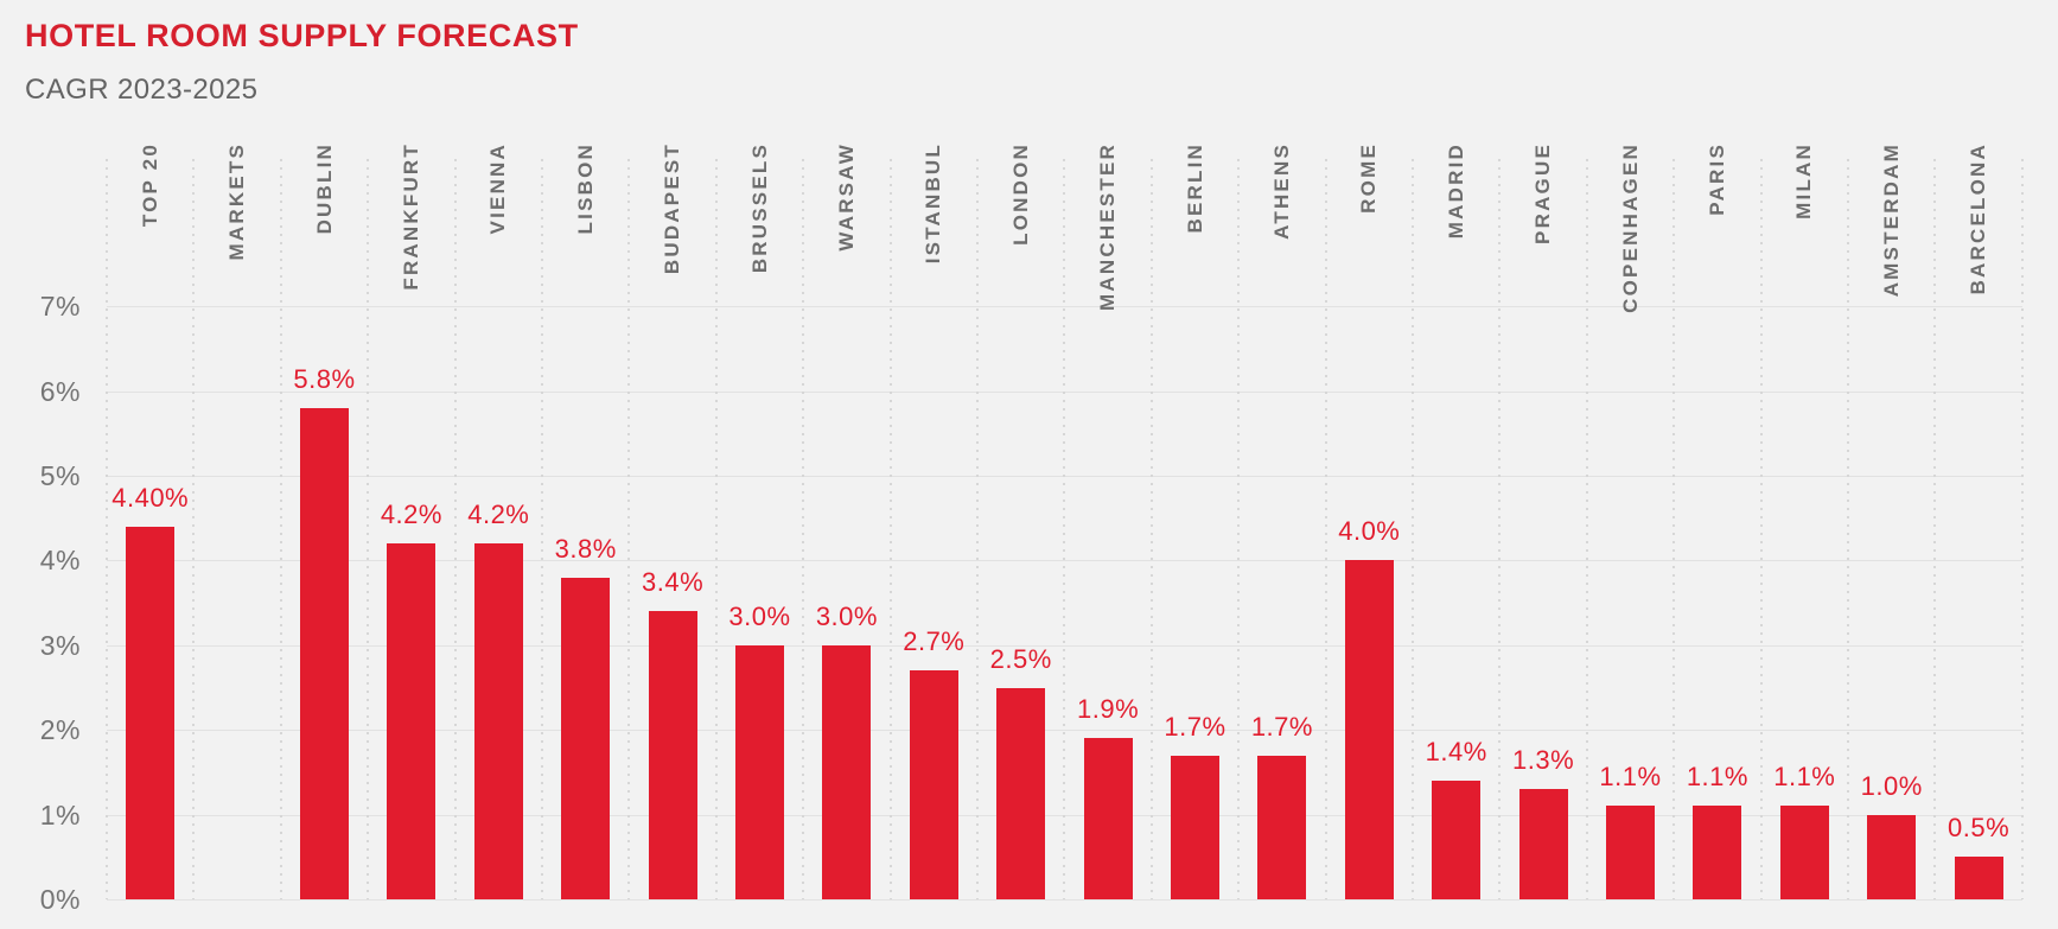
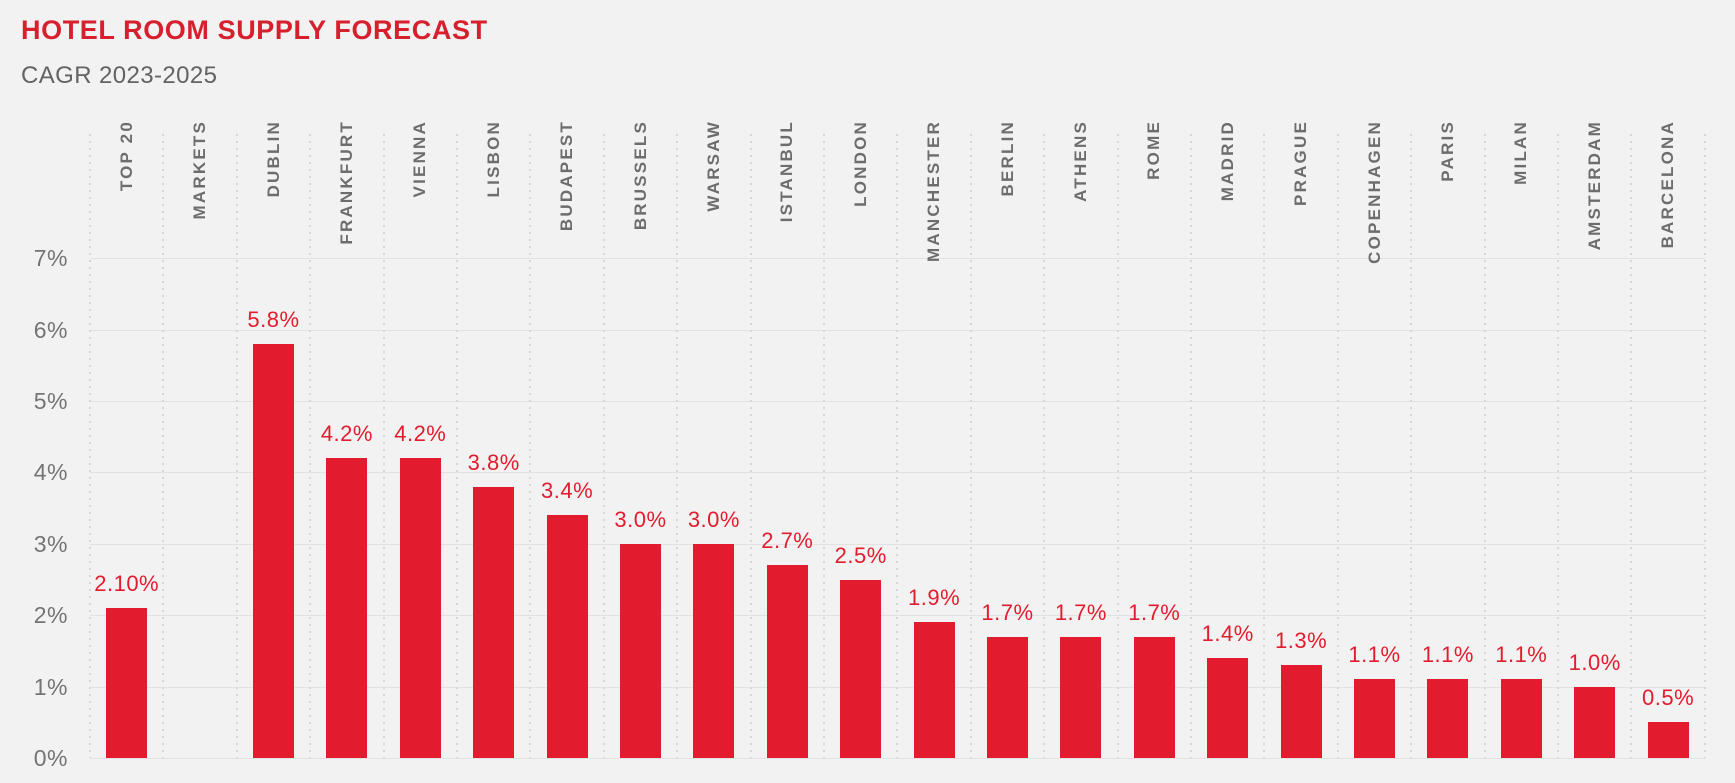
TOP 20: 4.40% -> 2.10%
ROME: 4.0% -> 1.7%
